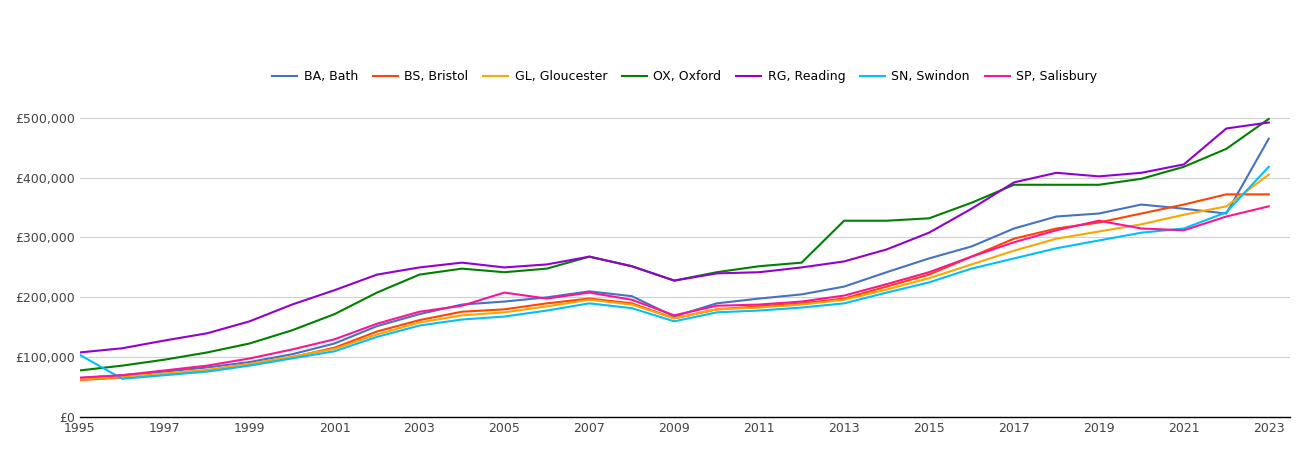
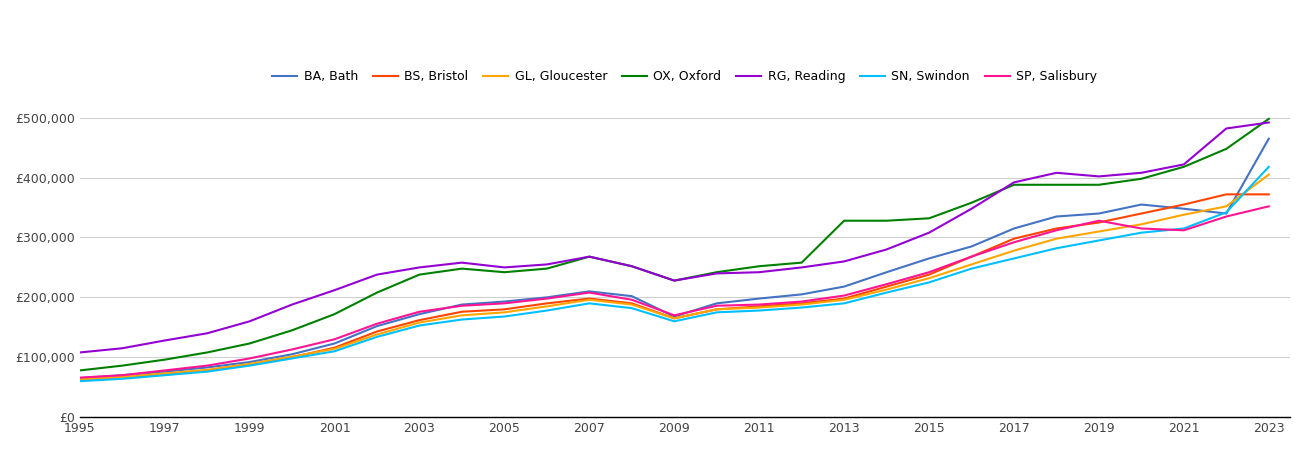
SN, Swindon/1995: £104,000 -> £60,000
SP, Salisbury/2005: £208,000 -> £190,000
